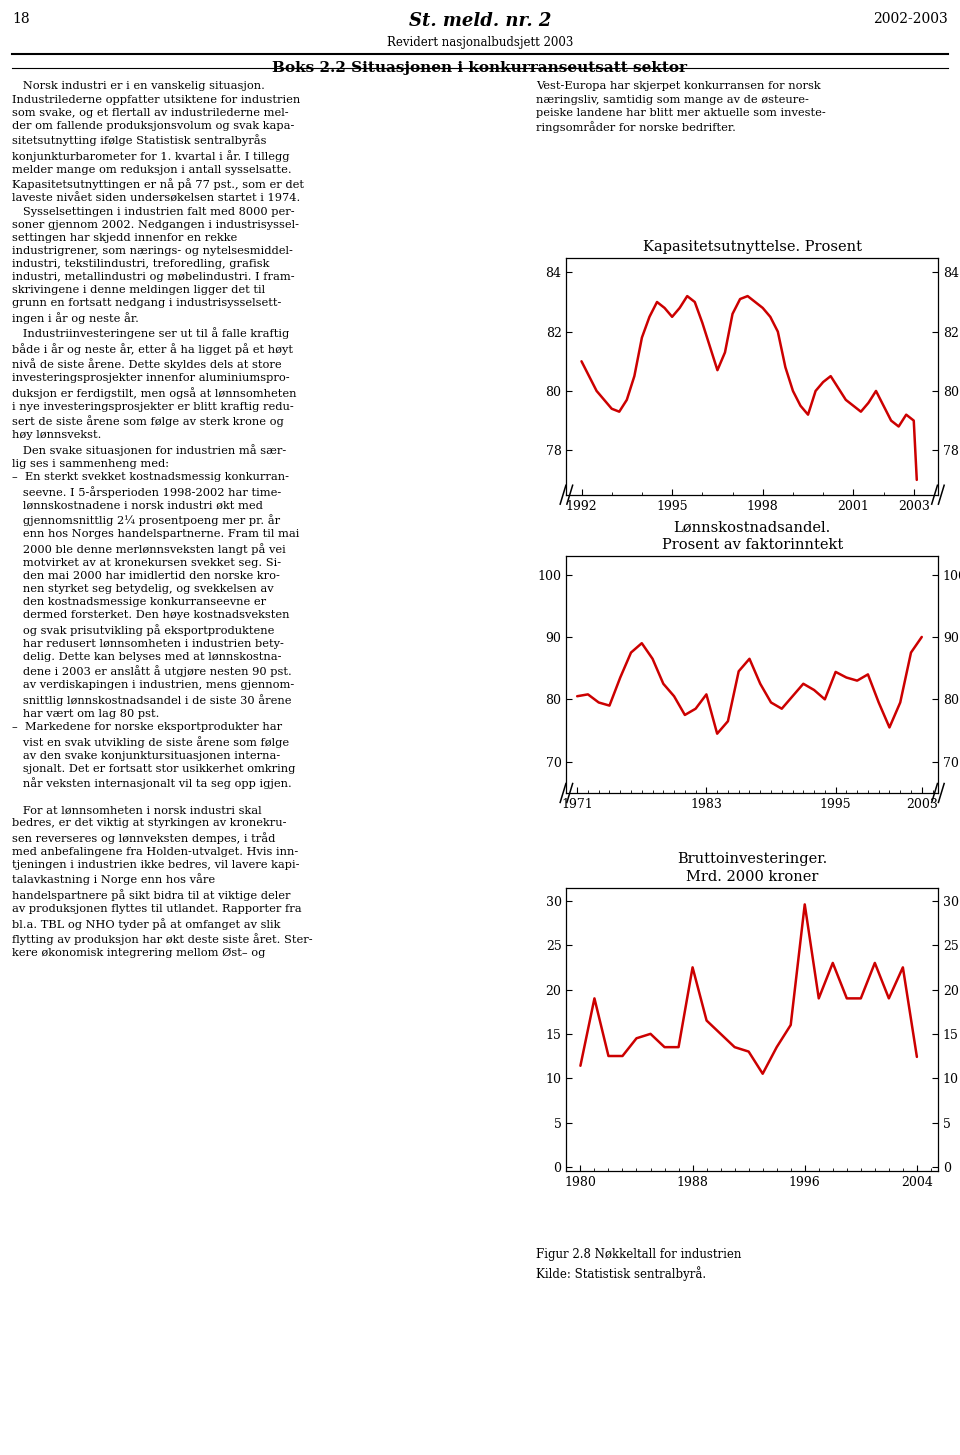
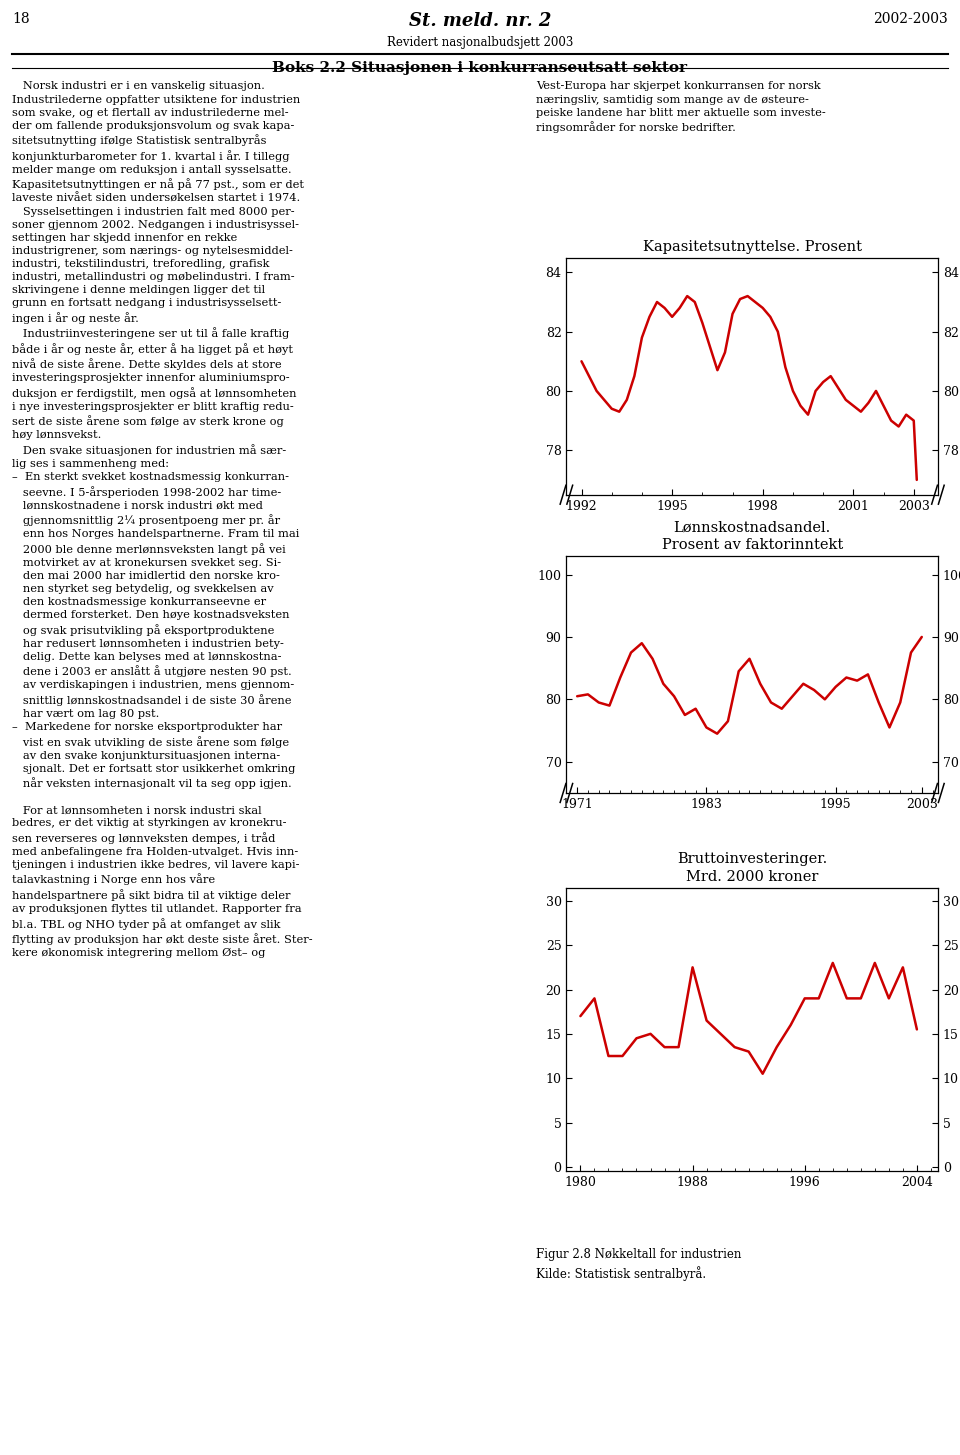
Lønnskostnadsandel. Prosent av faktorinntekt/1983: 80.8 -> 75.5
Lønnskostnadsandel. Prosent av faktorinntekt/1995: 84.4 -> 82.0
Bruttoinvesteringer. Mrd. 2000 kroner/1980: 11.4 -> 17.0
Bruttoinvesteringer. Mrd. 2000 kroner/1996: 29.6 -> 19.0
Bruttoinvesteringer. Mrd. 2000 kroner/2004: 12.4 -> 15.5
